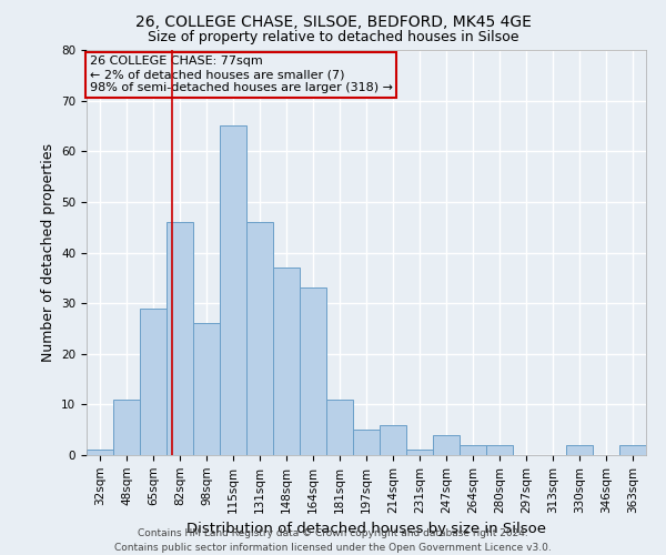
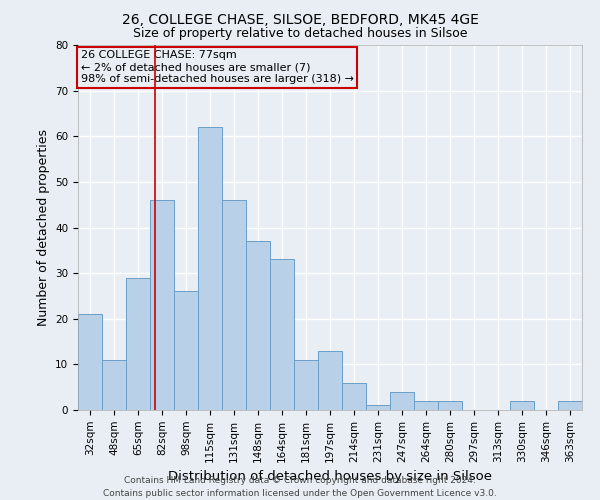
32sqm: 1 -> 21
115sqm: 65 -> 62
197sqm: 5 -> 13
